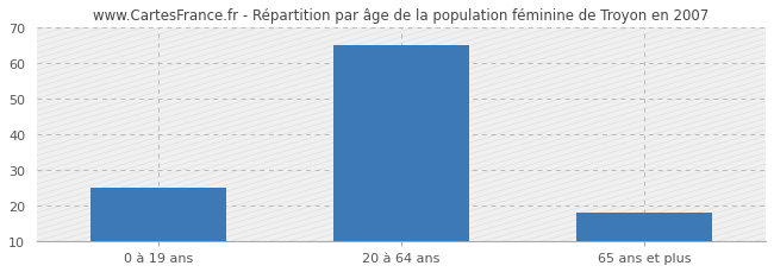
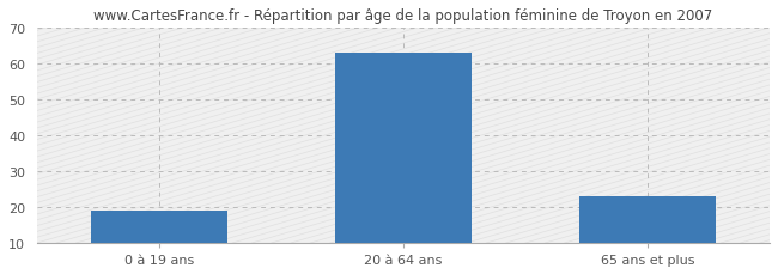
0 à 19 ans: 25 -> 19
20 à 64 ans: 65 -> 63
65 ans et plus: 18 -> 23
